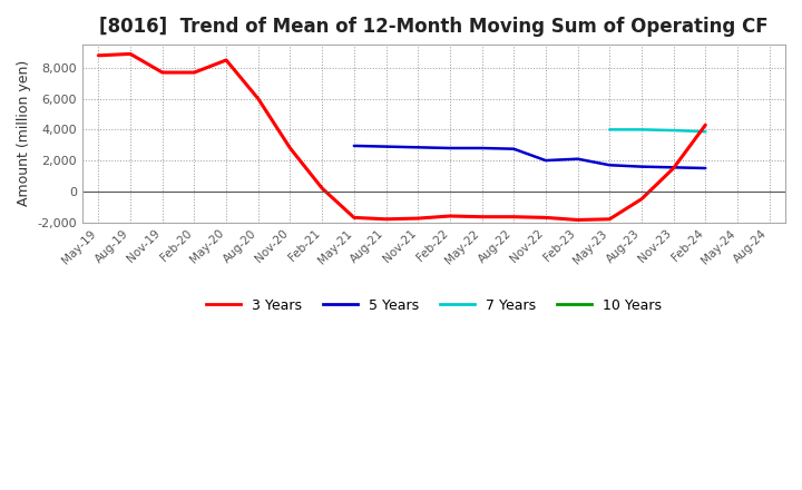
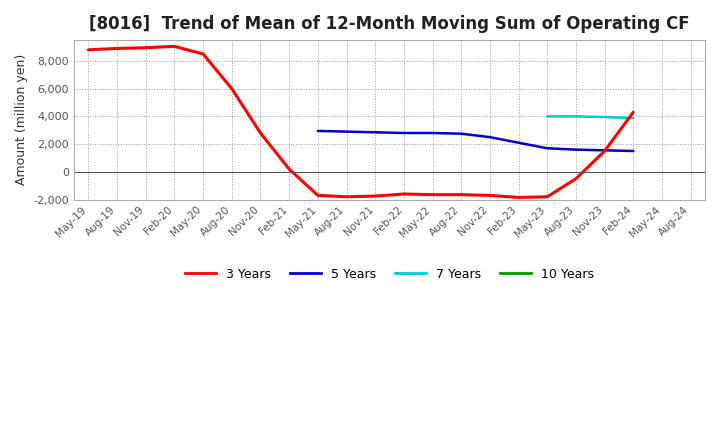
3 Years/Nov-19: 7,700 -> 9,000
3 Years/Feb-20: 7,700 -> 9,000
5 Years/Nov-22: 2,000 -> 2,500
